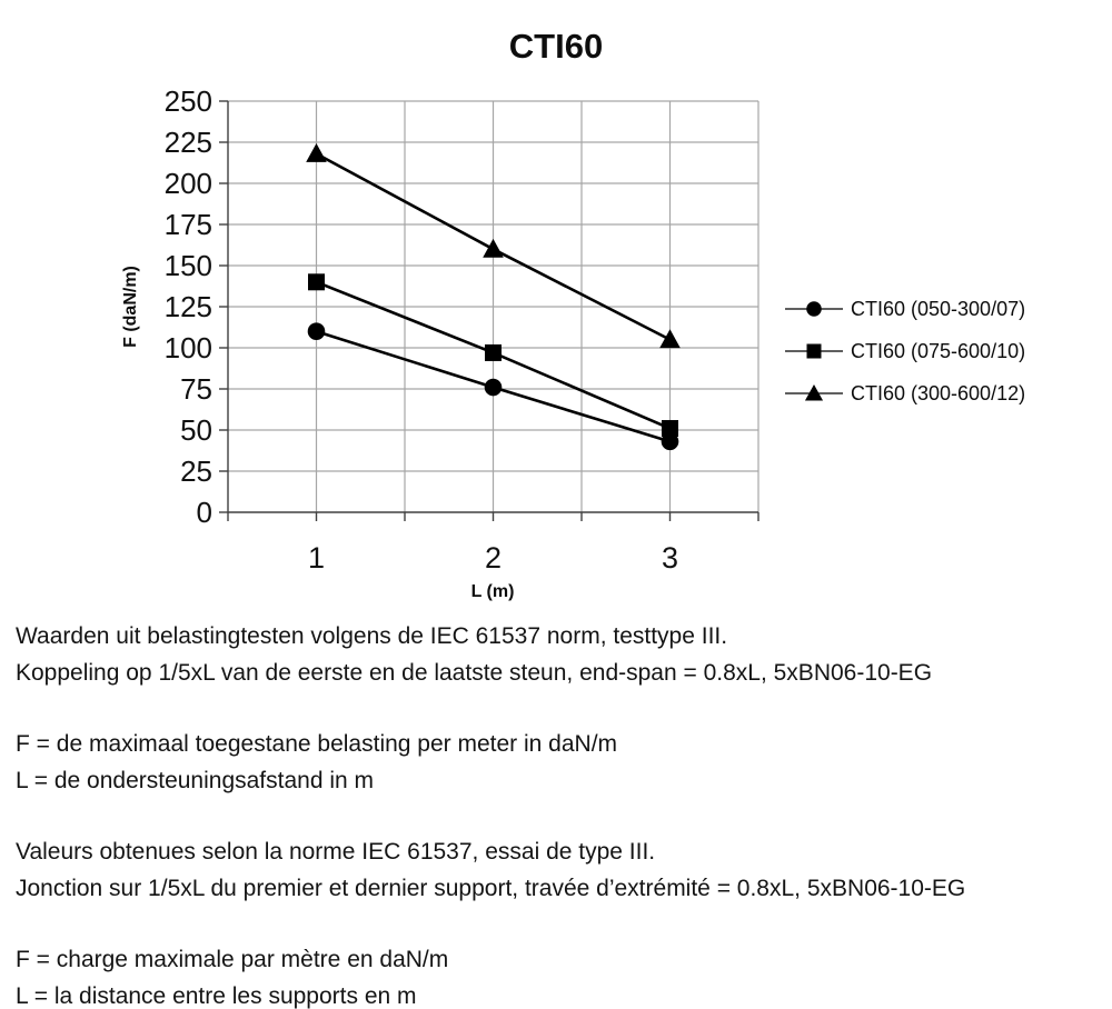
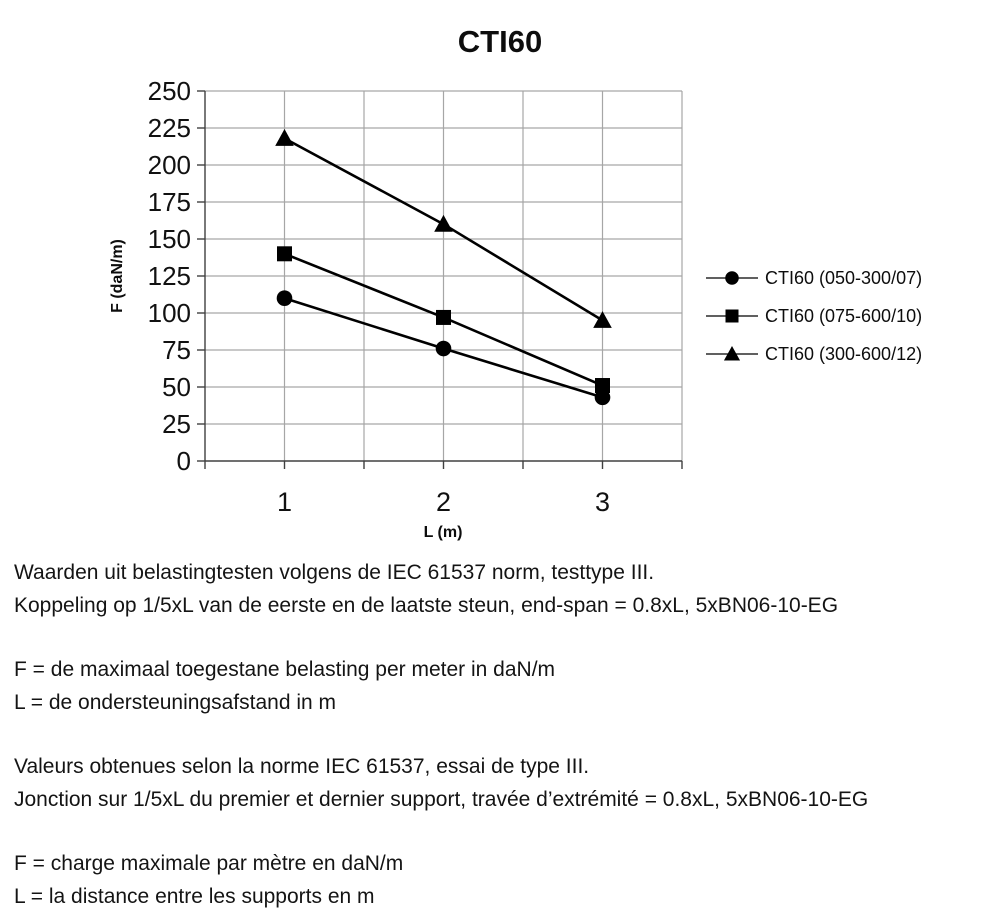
CTI60 (300-600/12)/3: 105 -> 95
